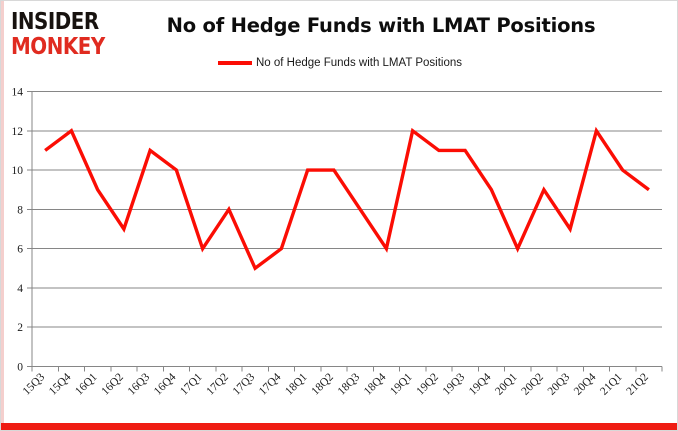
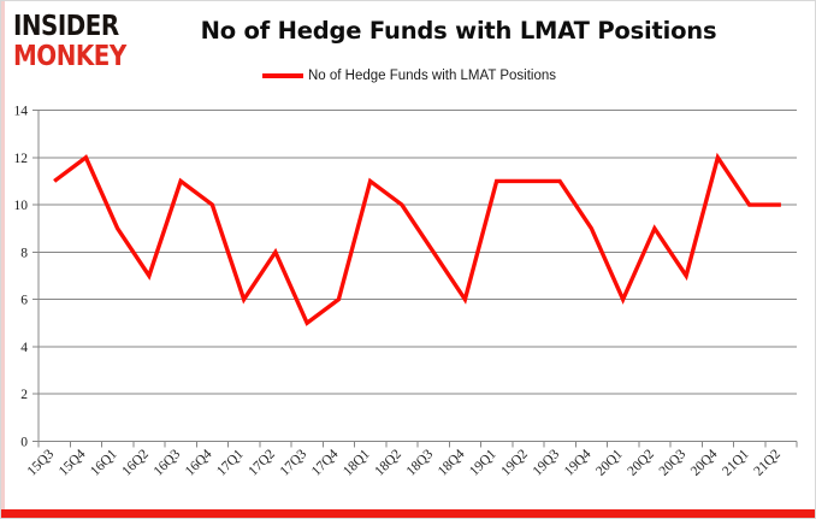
18Q1: 10 -> 11
19Q1: 12 -> 11
21Q2: 9 -> 10
